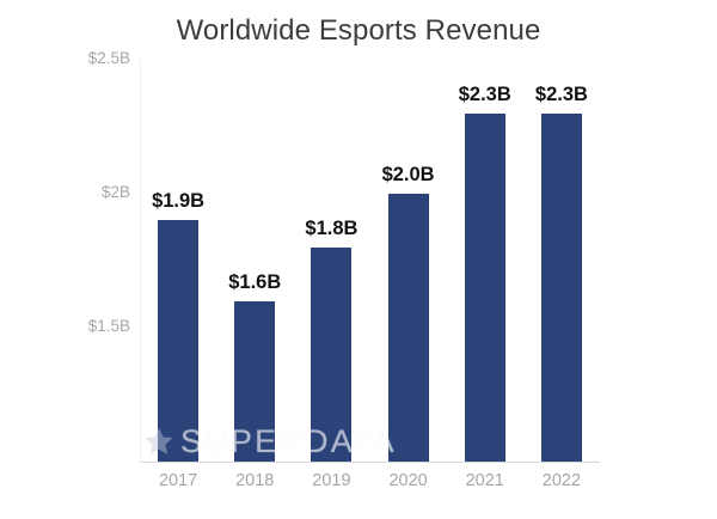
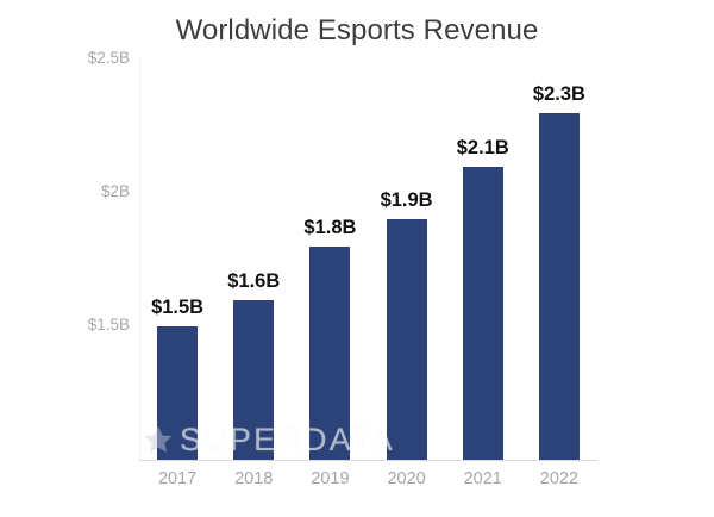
2017: $1.9B -> $1.5B
2020: $2.0B -> $1.9B
2021: $2.3B -> $2.1B
